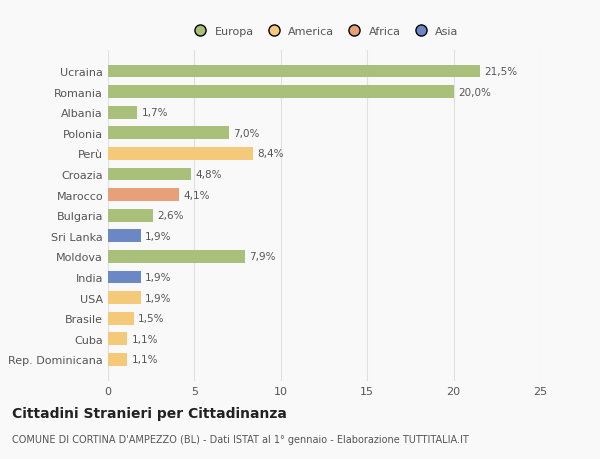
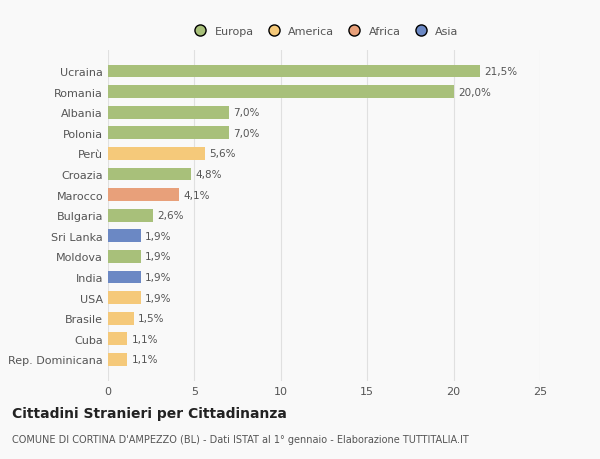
Albania: 1,7% -> 7,0%
Perù: 8,4% -> 5,6%
Moldova: 7,9% -> 1,9%
